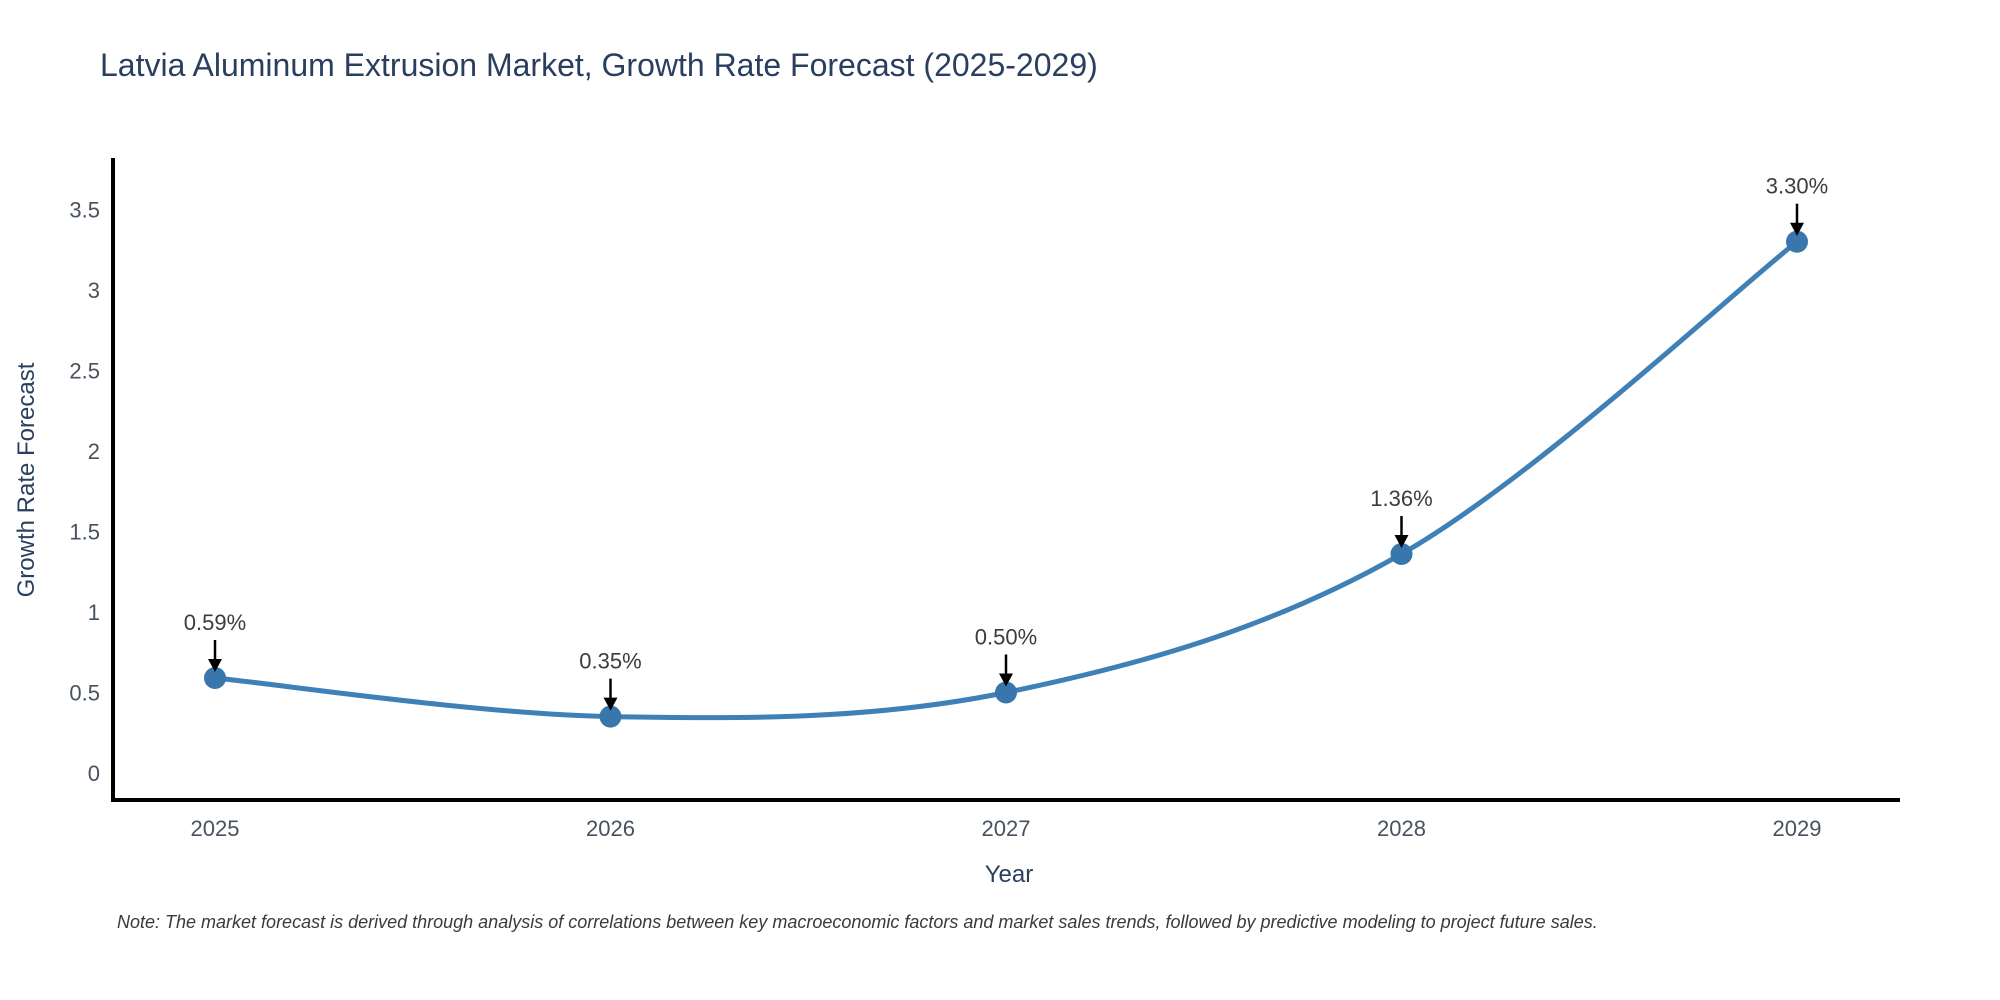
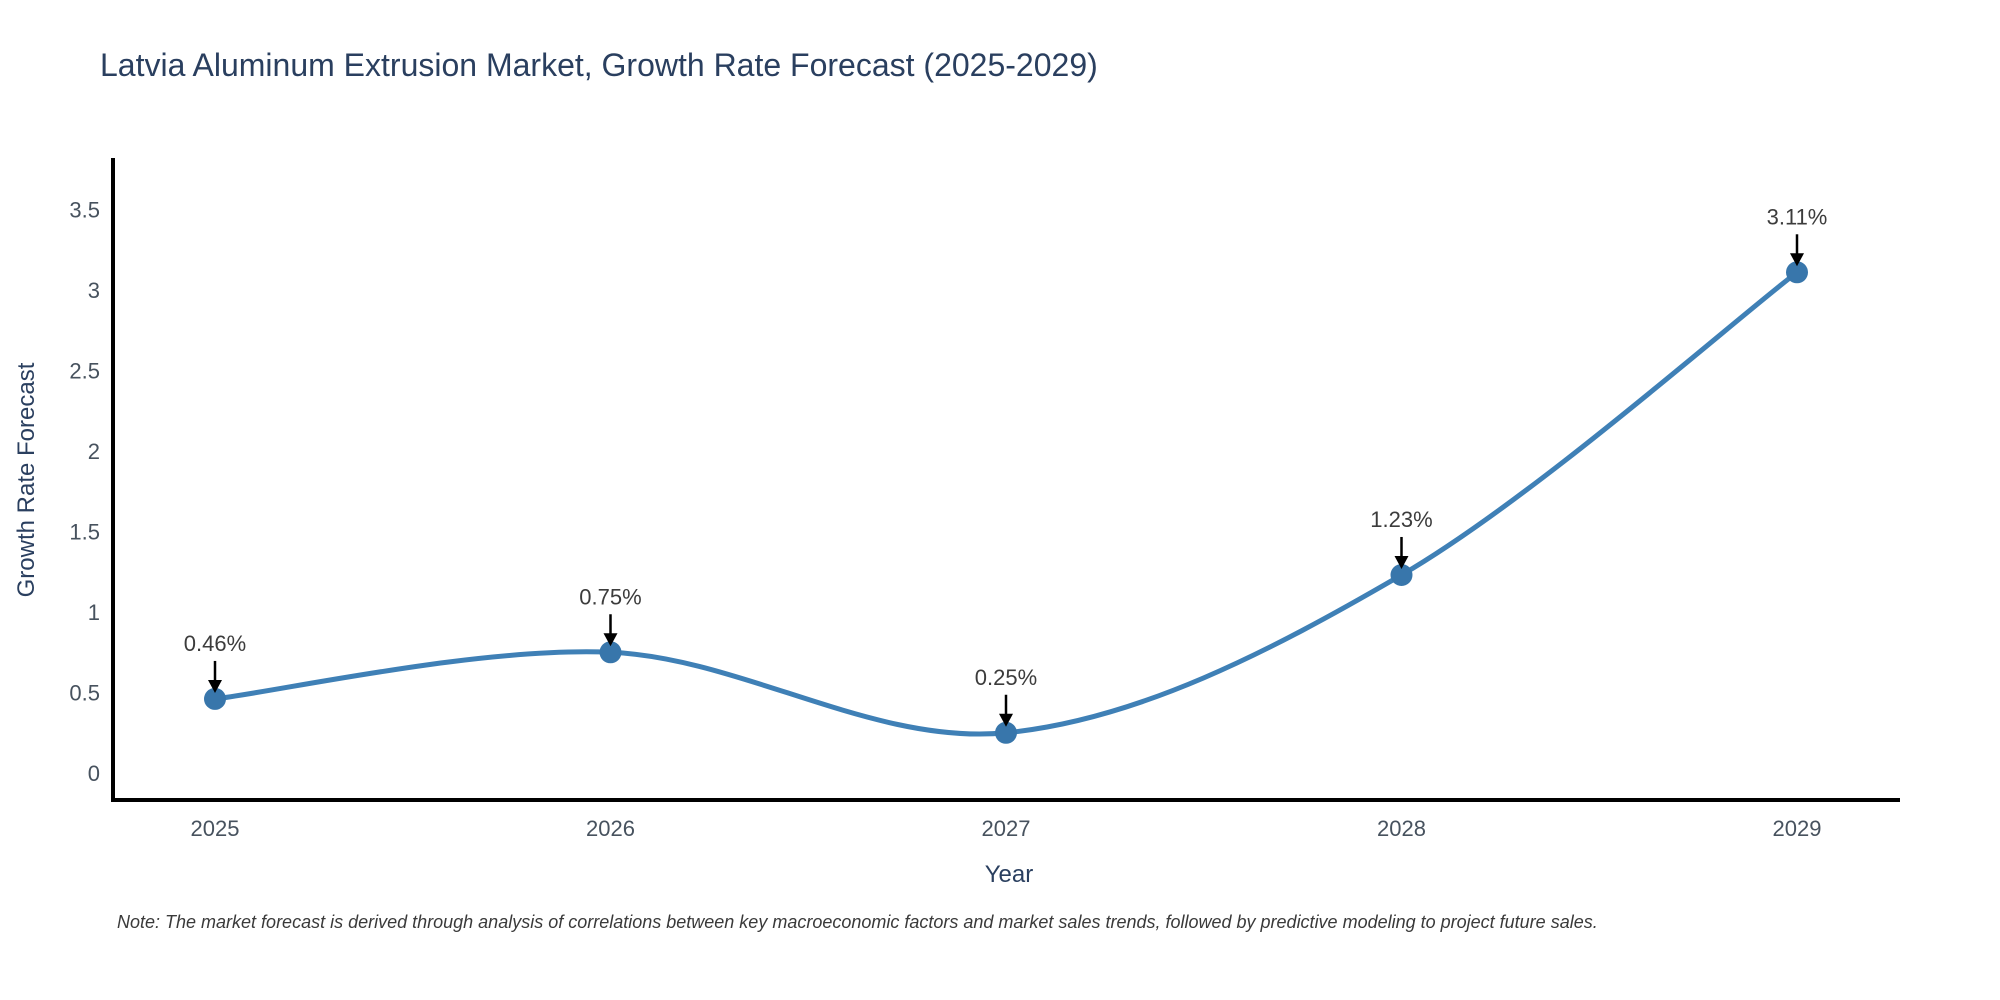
2025: 0.59% -> 0.46%
2026: 0.35% -> 0.75%
2027: 0.50% -> 0.25%
2028: 1.36% -> 1.23%
2029: 3.30% -> 3.11%
